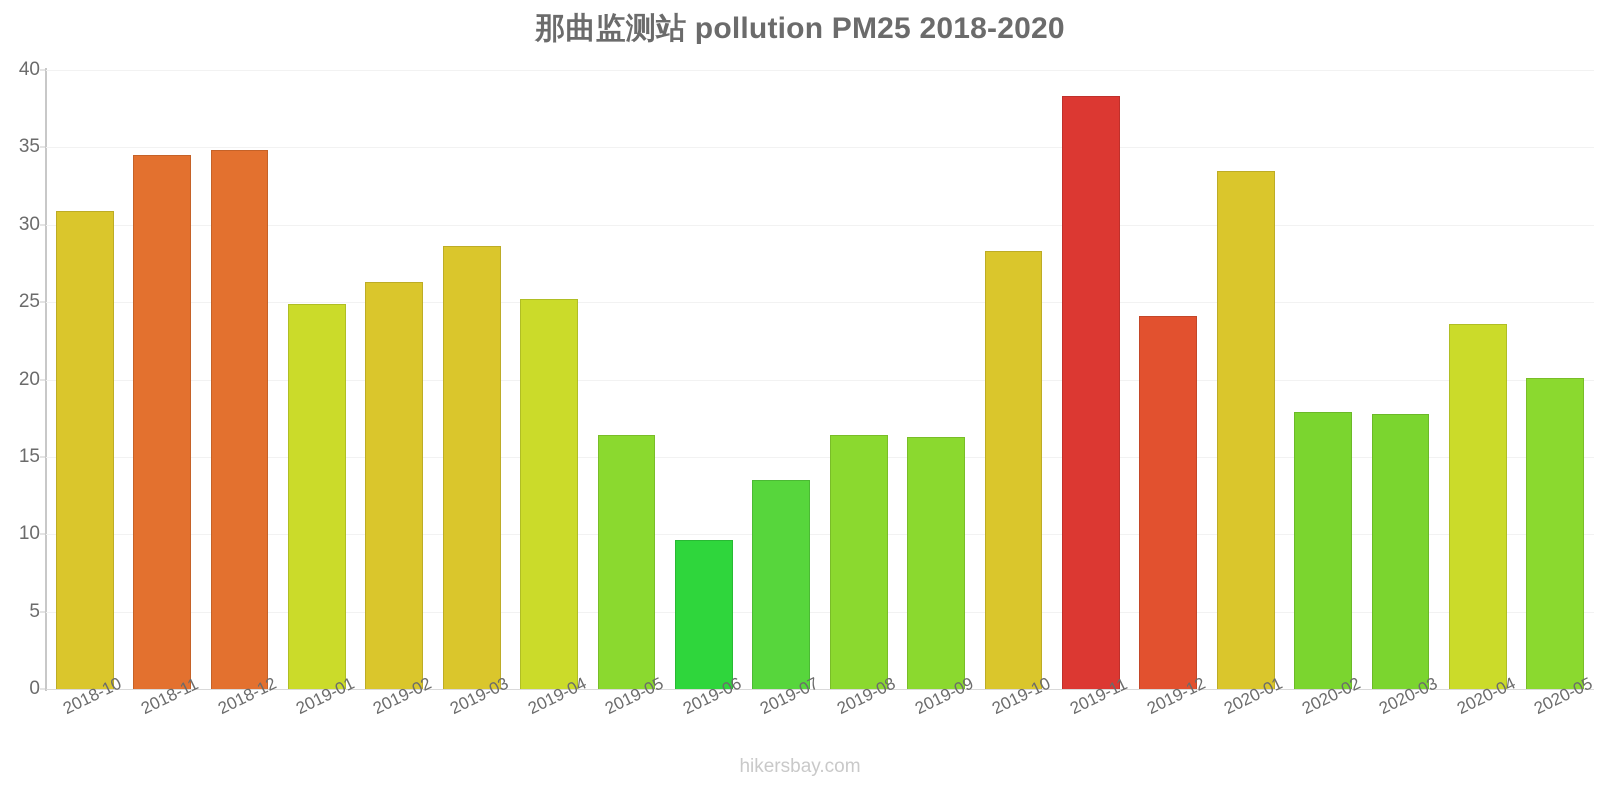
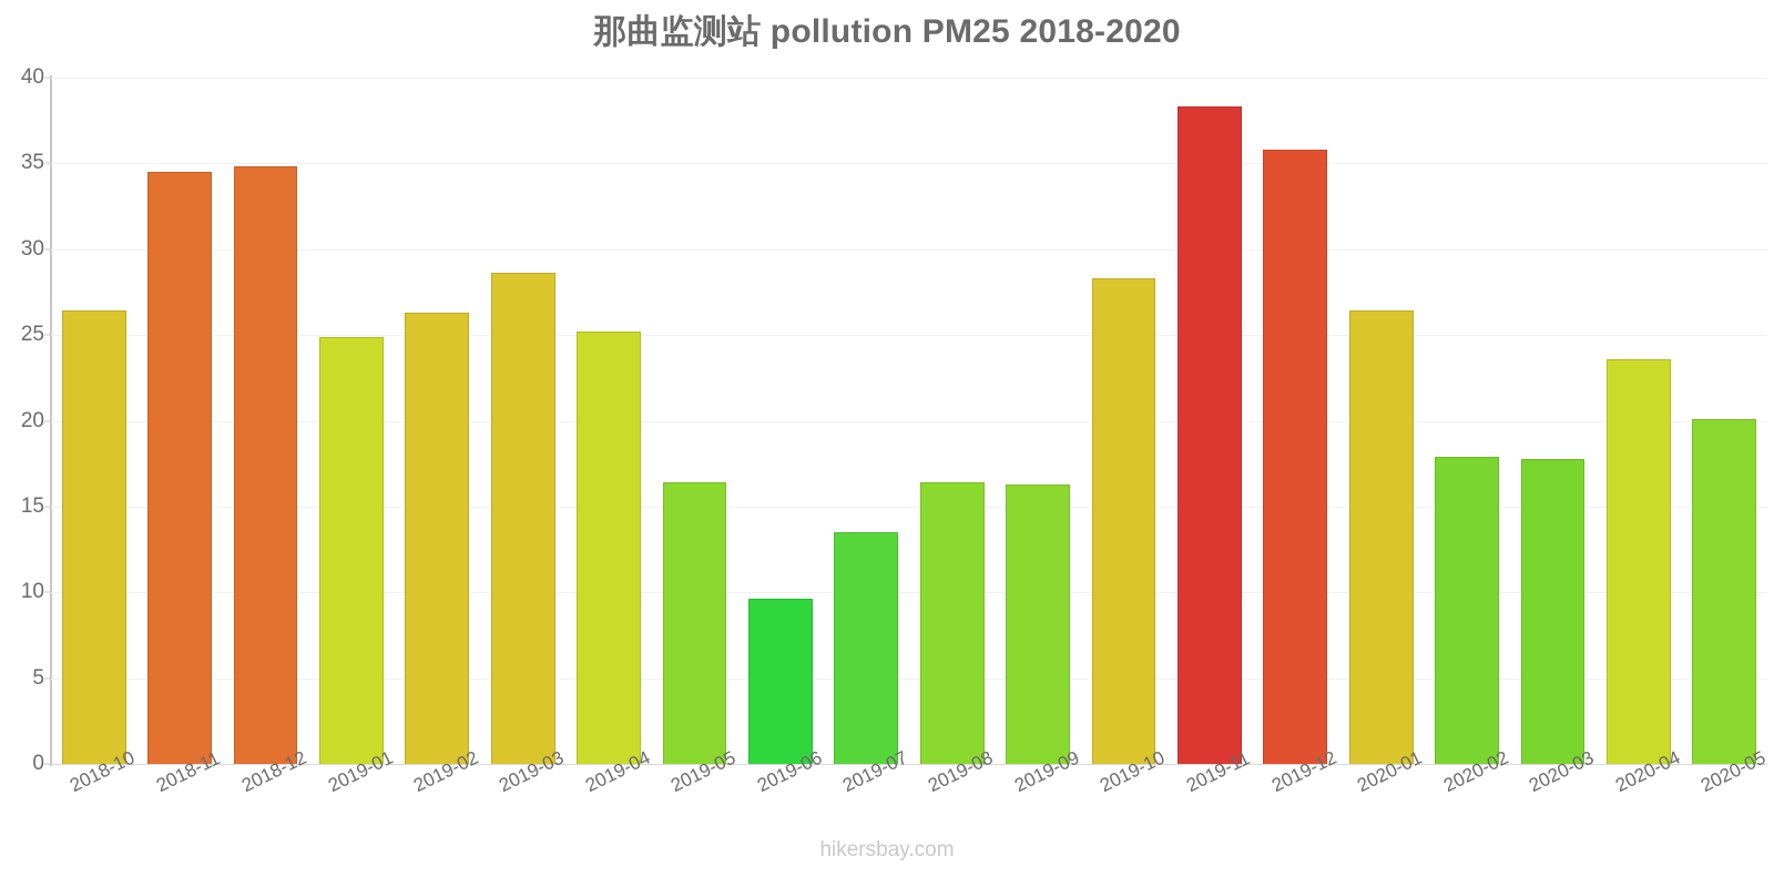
2018-10: 30.9 -> 26.4
2019-12: 24.1 -> 35.8
2020-01: 33.5 -> 26.4
